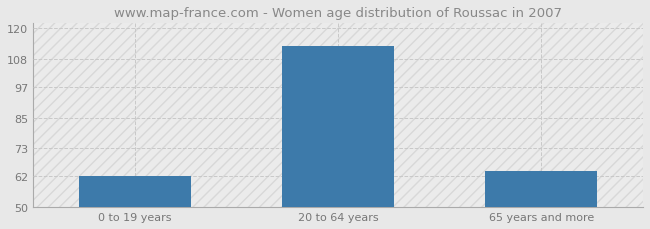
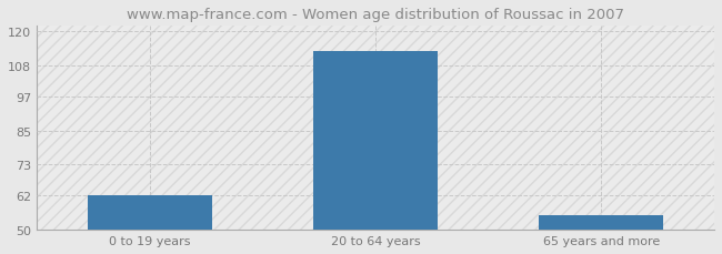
65 years and more: 64 -> 55
